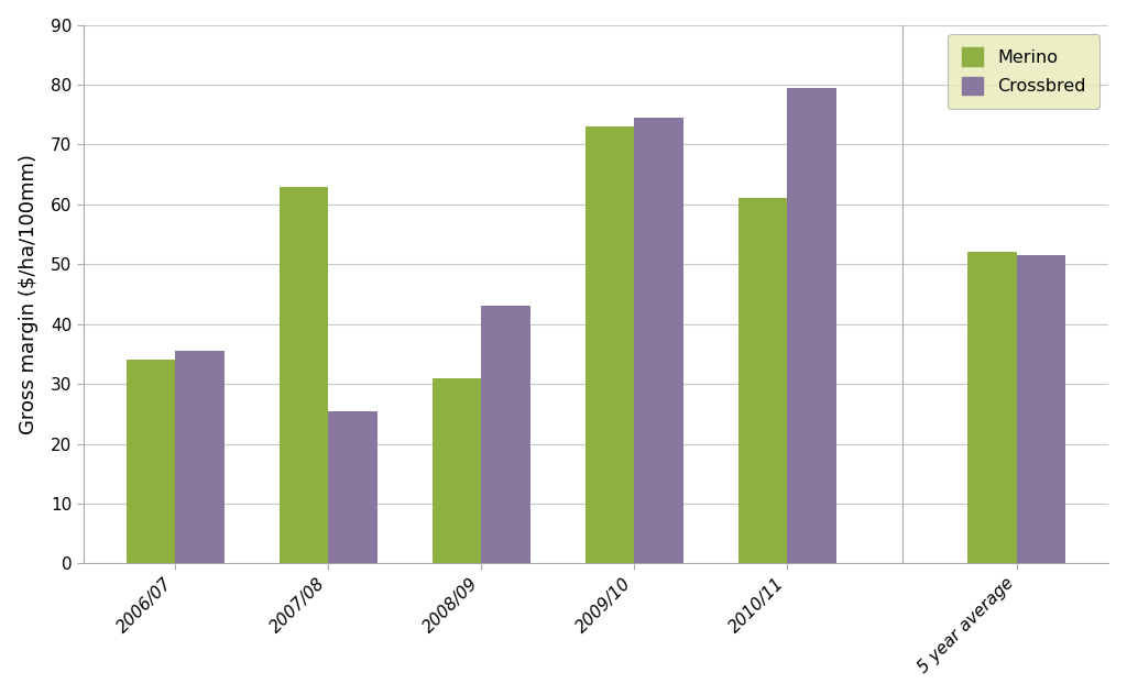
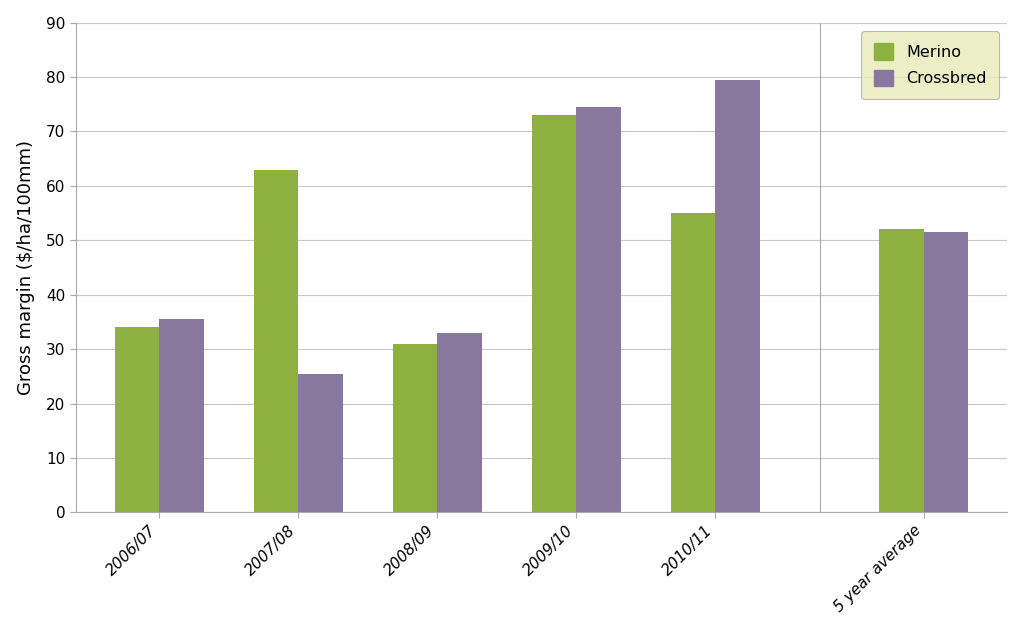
Crossbred/2008/09: 43.0 -> 33.0
Merino/2010/11: 61 -> 55
